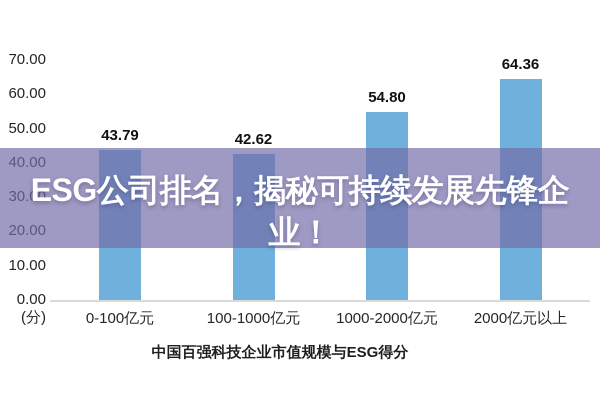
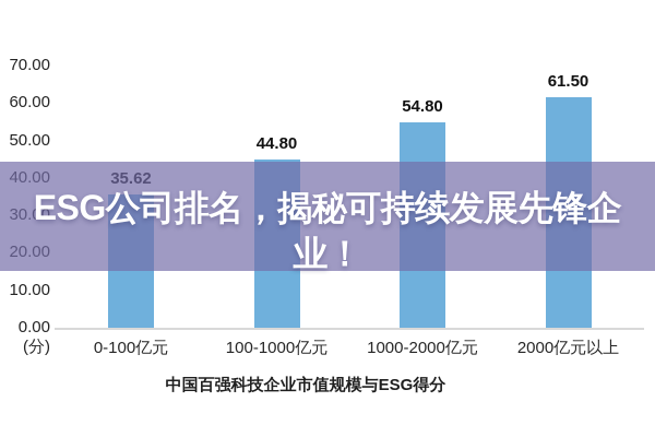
0-100亿元: 43.79 -> 35.62
100-1000亿元: 42.62 -> 44.80
2000亿元以上: 64.36 -> 61.50
